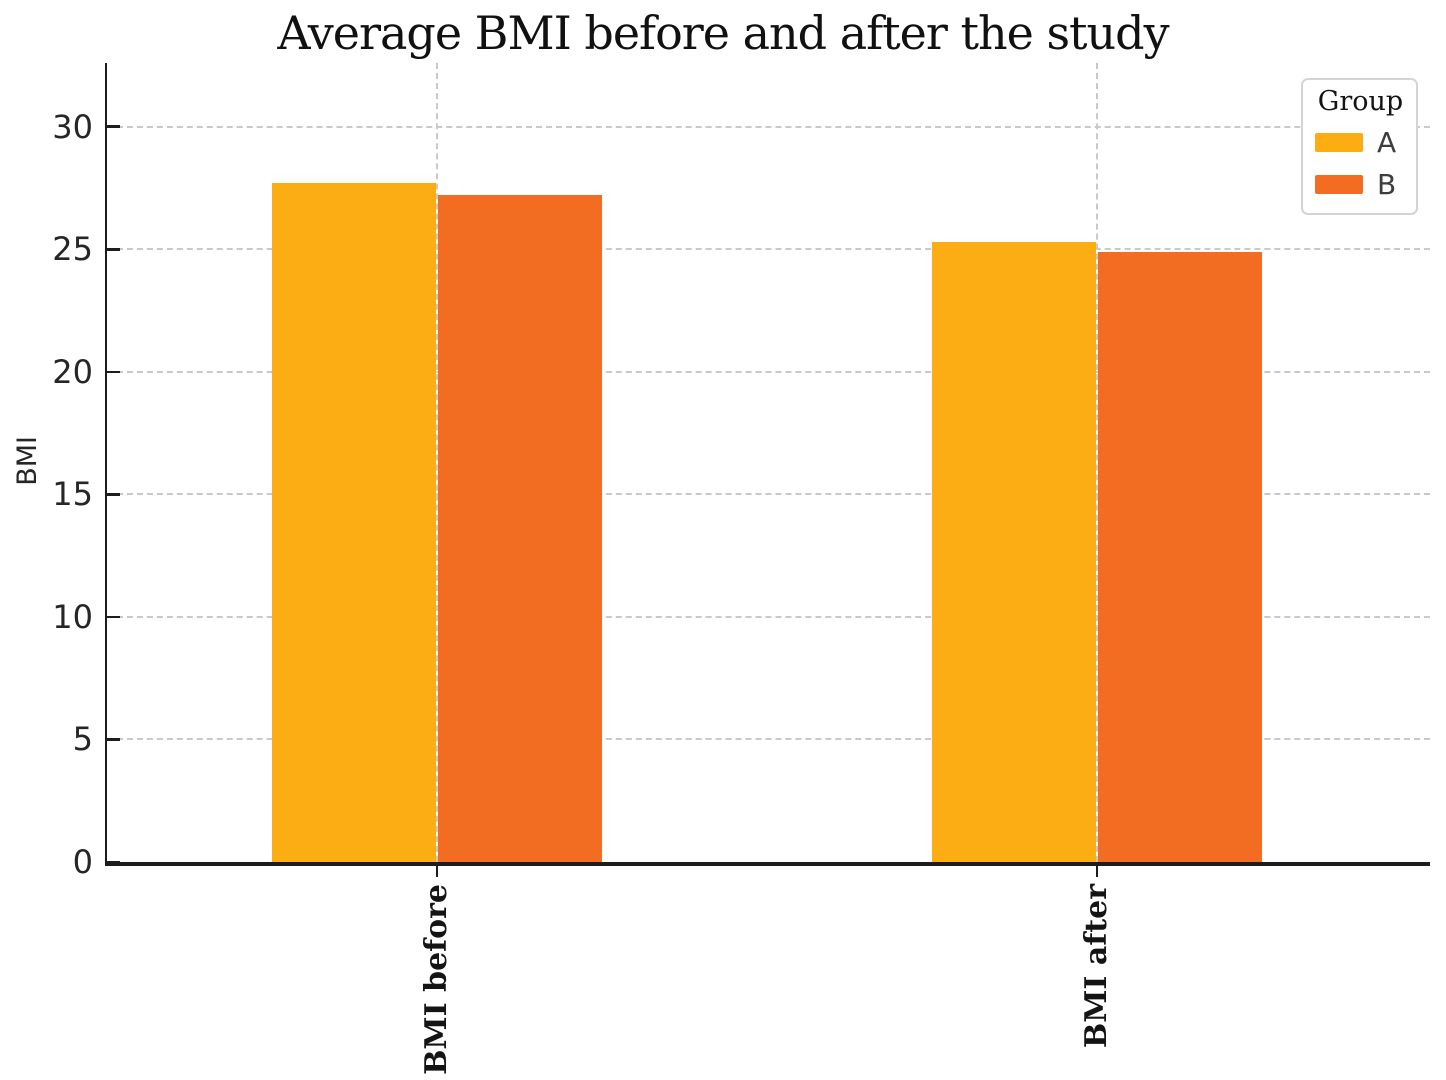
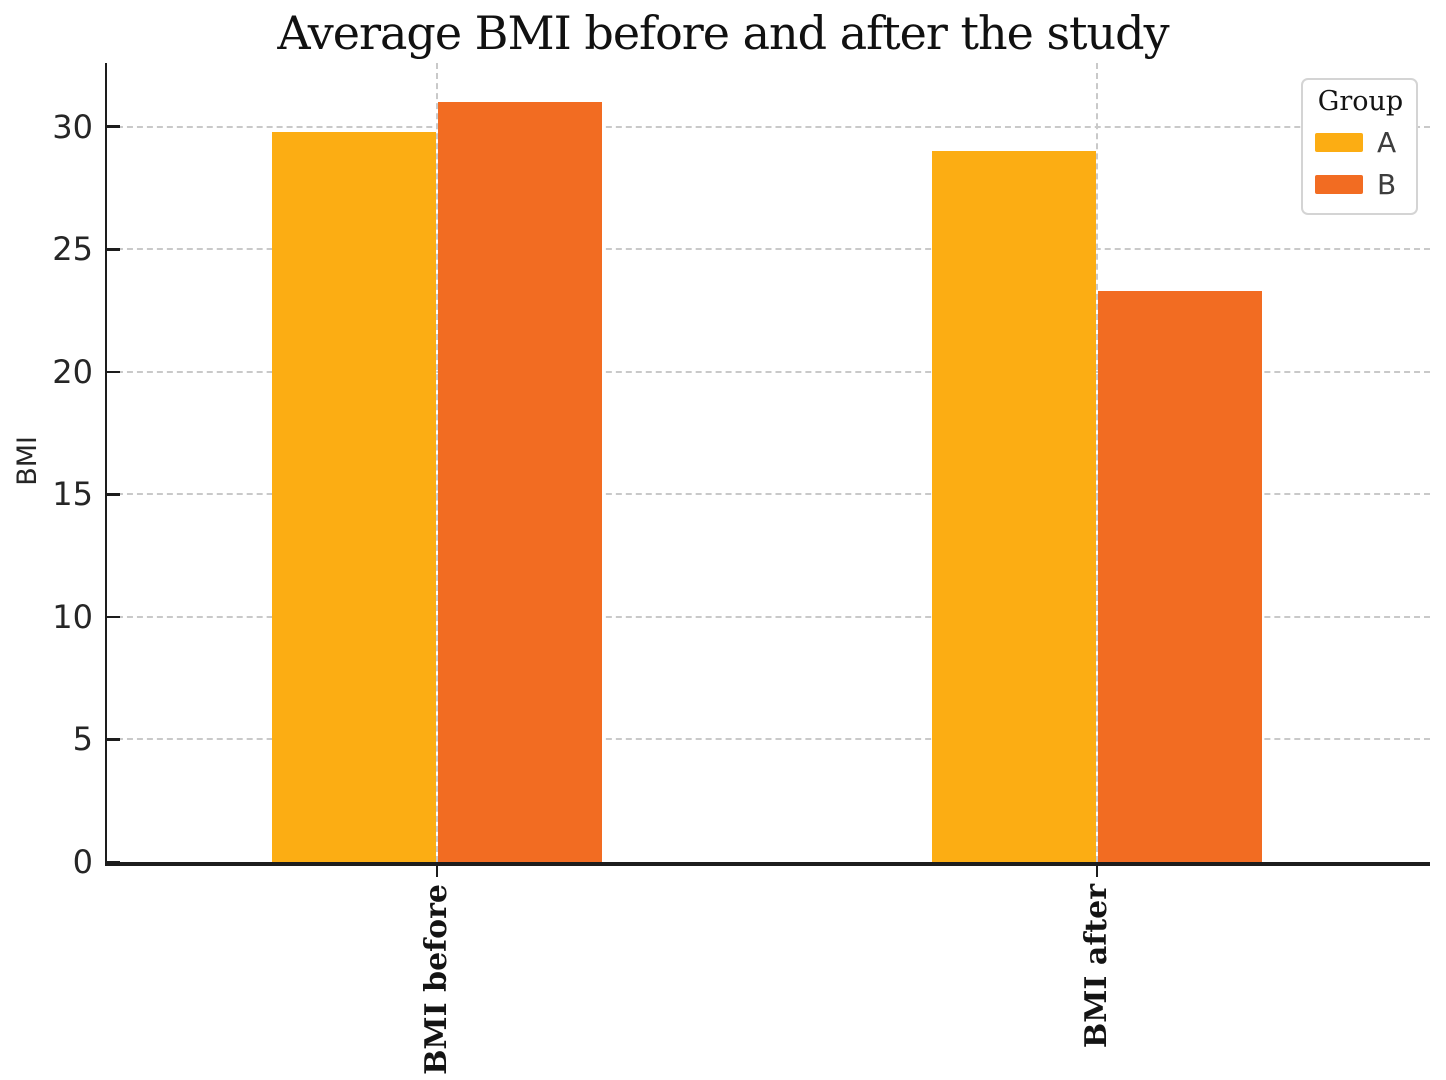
A/BMI before: 27.7 -> 29.8
B/BMI before: 27.2 -> 31.0
A/BMI after: 25.3 -> 29.0
B/BMI after: 24.9 -> 23.3
